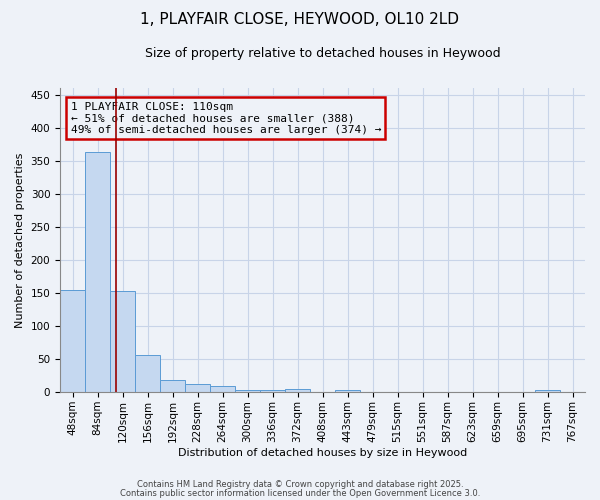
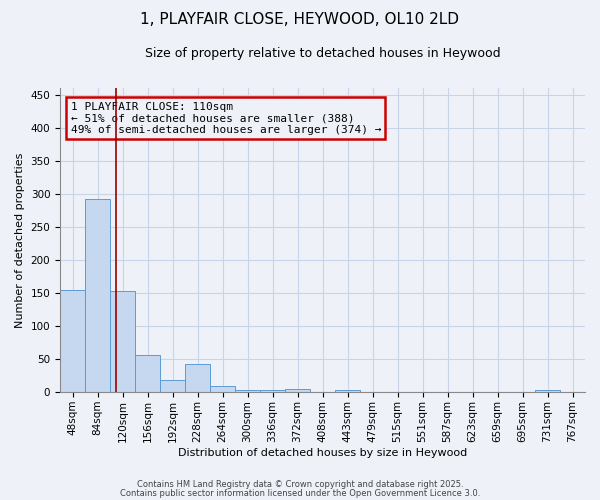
84sqm: 363 -> 292
228sqm: 13 -> 42
